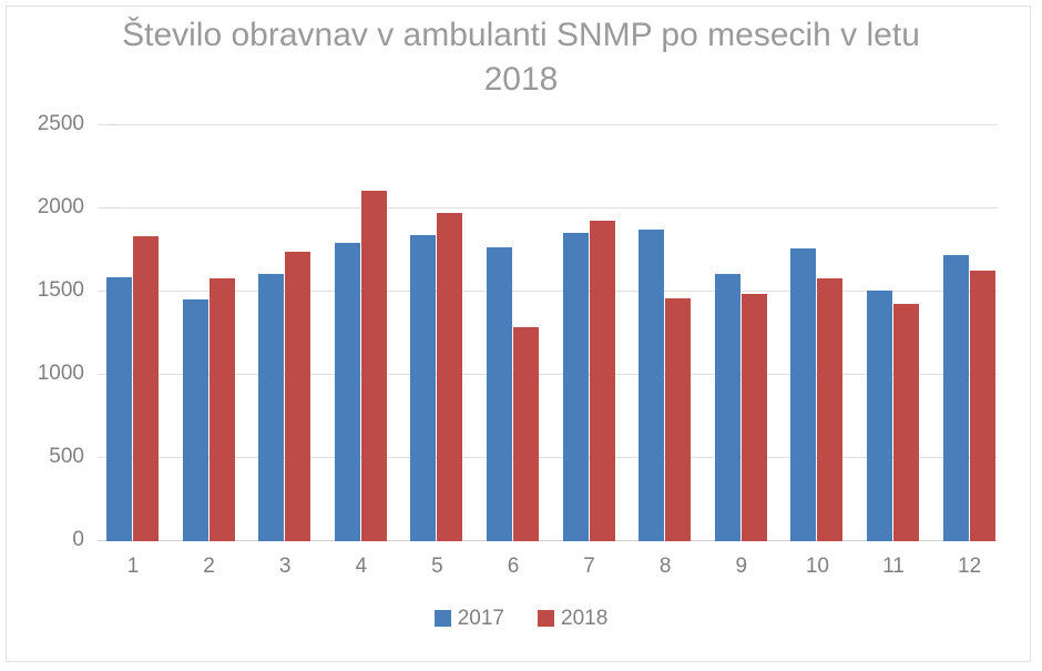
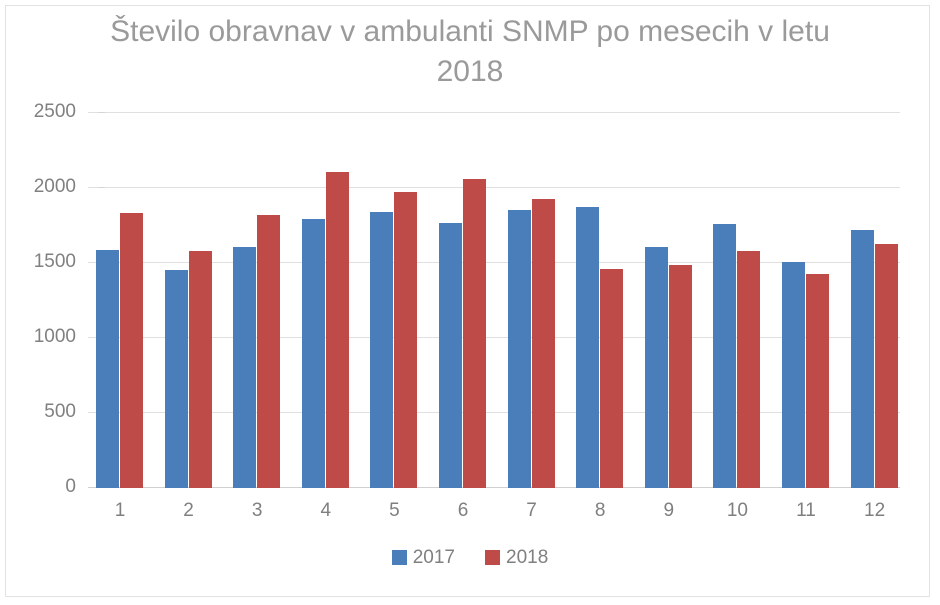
2018/3: 1740 -> 1820
2018/6: 1290 -> 2060
